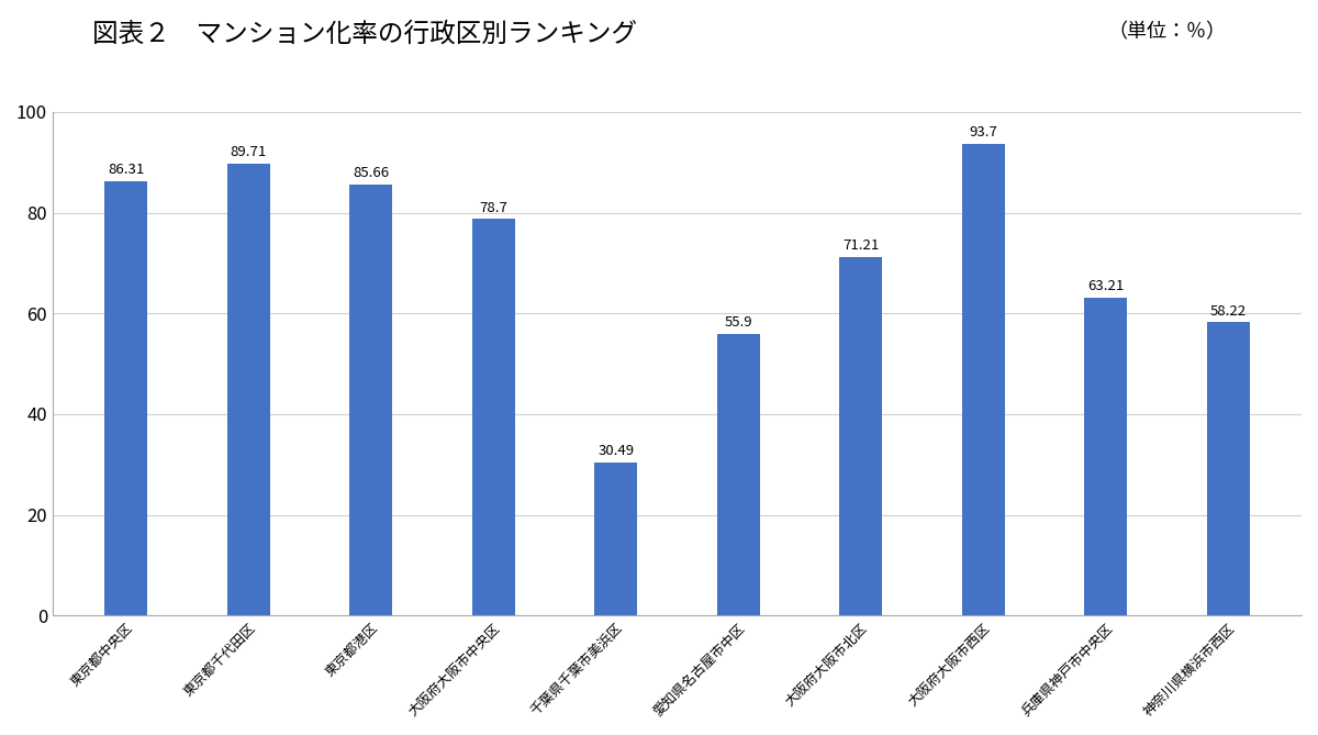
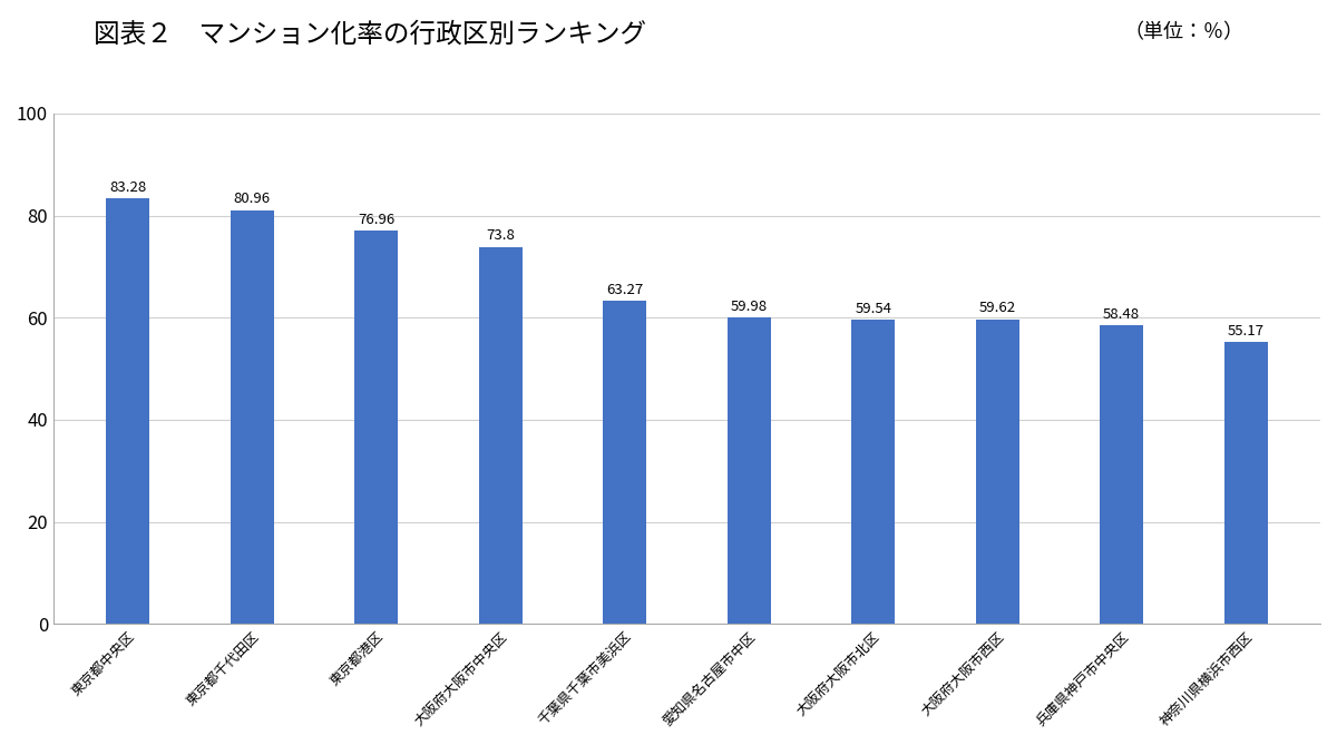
東京都中央区: 86.31 -> 83.28
東京都千代田区: 89.71 -> 80.96
東京都港区: 85.66 -> 76.96
大阪府大阪市中央区: 78.7 -> 73.8
千葉県千葉市美浜区: 30.49 -> 63.27
愛知県名古屋市中区: 55.9 -> 59.98
大阪府大阪市北区: 71.21 -> 59.54
大阪府大阪市西区: 93.7 -> 59.62
兵庫県神戸市中央区: 63.21 -> 58.48
神奈川県横浜市西区: 58.22 -> 55.17
